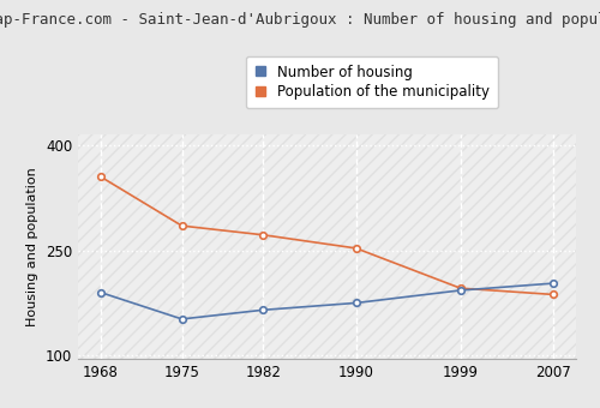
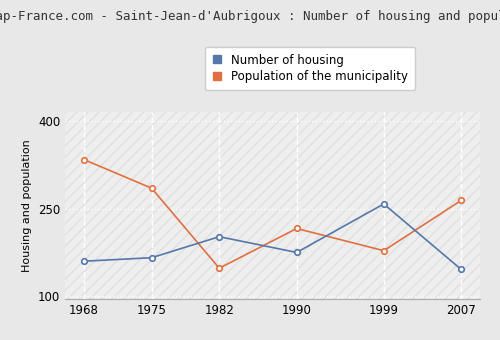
Number of housing/1968: 190 -> 160
Population of the municipality/1968: 355 -> 334
Number of housing/1975: 152 -> 166
Number of housing/1982: 165 -> 202
Population of the municipality/1982: 272 -> 148
Population of the municipality/1990: 253 -> 216
Number of housing/1999: 193 -> 258
Population of the municipality/1999: 196 -> 178
Number of housing/2007: 203 -> 146
Population of the municipality/2007: 187 -> 264
